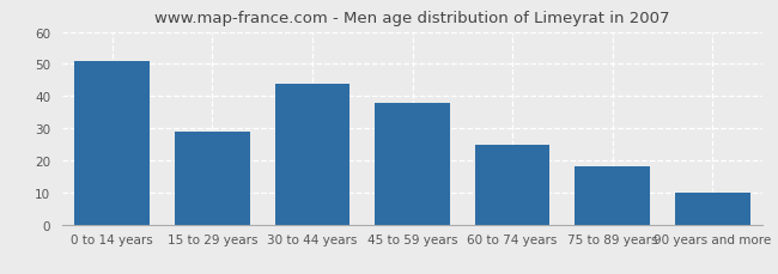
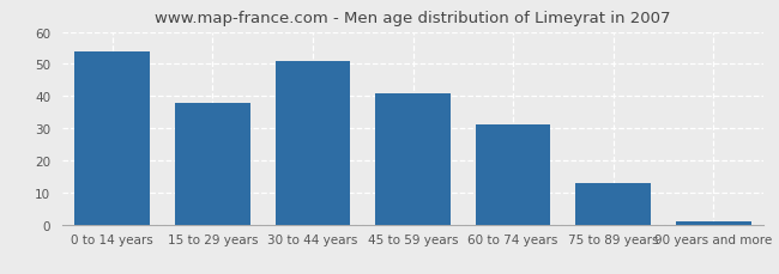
0 to 14 years: 51 -> 54
15 to 29 years: 29 -> 38
30 to 44 years: 44 -> 51
45 to 59 years: 38 -> 41
60 to 74 years: 25 -> 31
75 to 89 years: 18 -> 13
90 years and more: 10 -> 1
